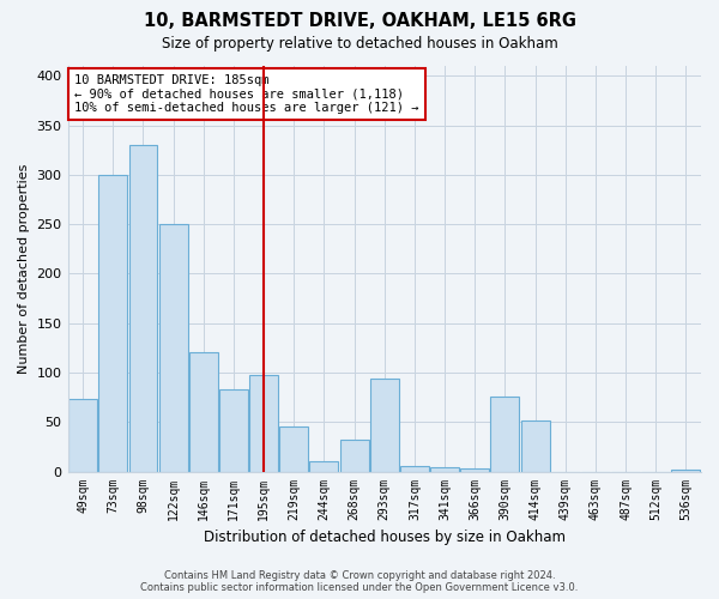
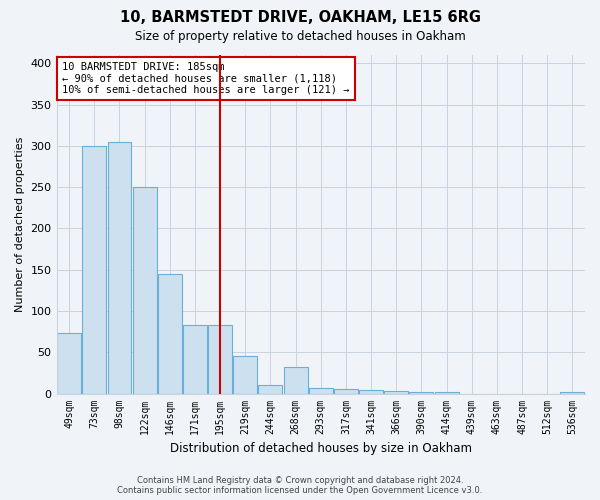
98sqm: 330 -> 305
146sqm: 120 -> 145
195sqm: 98 -> 83
293sqm: 94 -> 7
390sqm: 76 -> 2
414sqm: 52 -> 2
